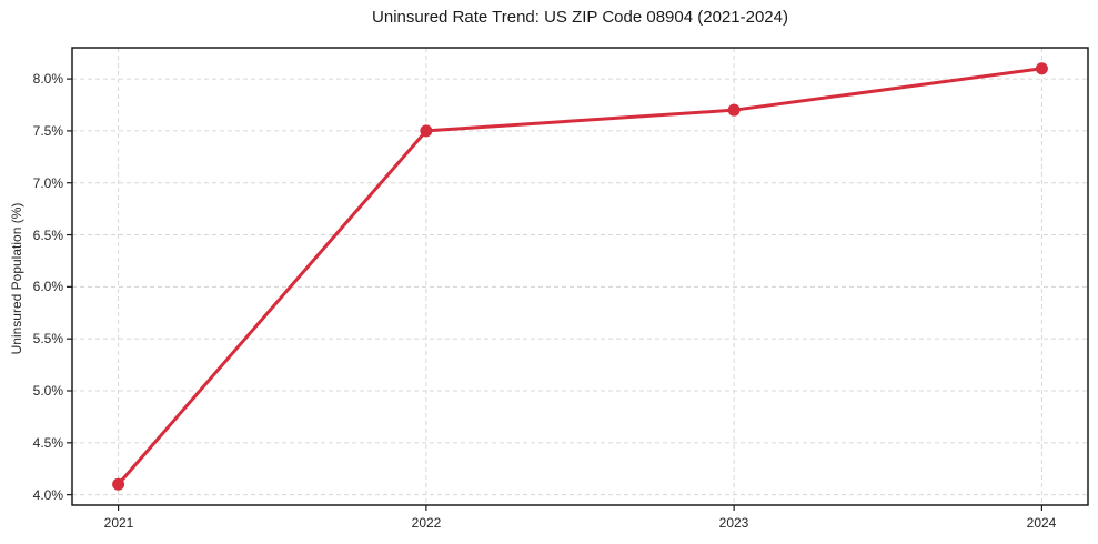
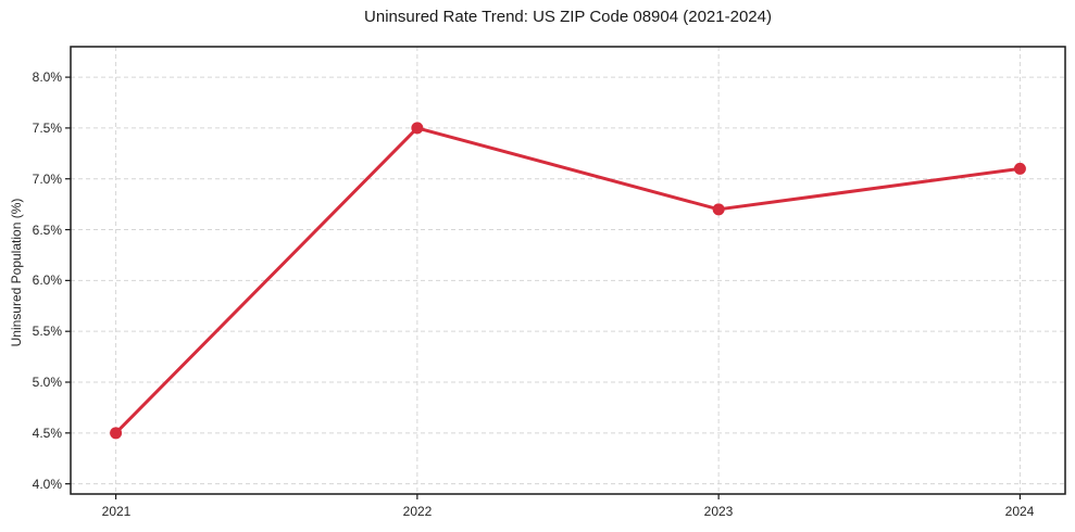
2021: 4.1% -> 4.5%
2023: 7.7% -> 6.7%
2024: 8.1% -> 7.1%
